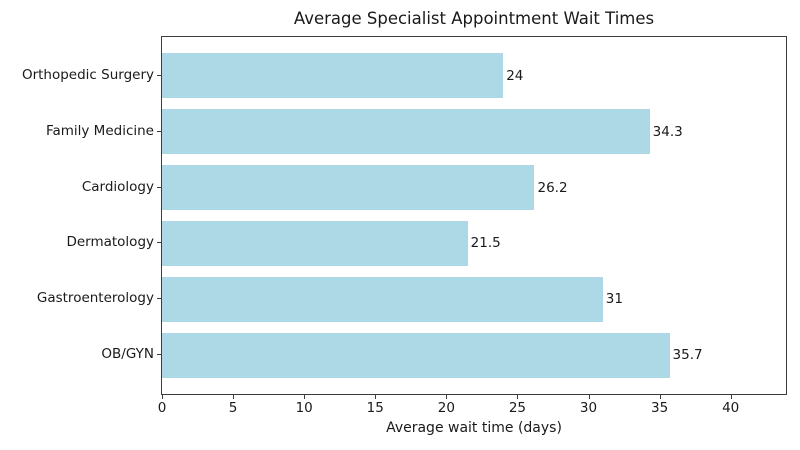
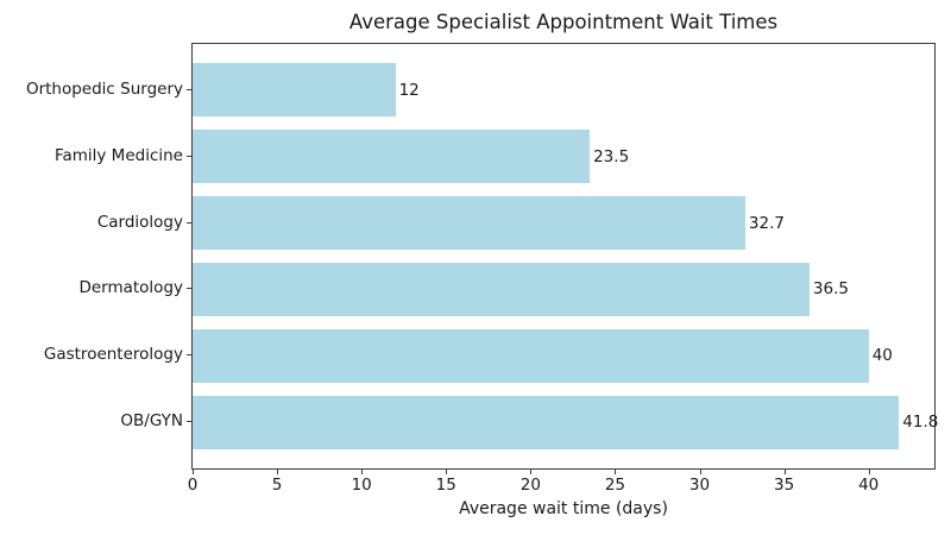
Orthopedic Surgery: 24 -> 12
Family Medicine: 34.3 -> 23.5
Cardiology: 26.2 -> 32.7
Dermatology: 21.5 -> 36.5
Gastroenterology: 31 -> 40
OB/GYN: 35.7 -> 41.8
